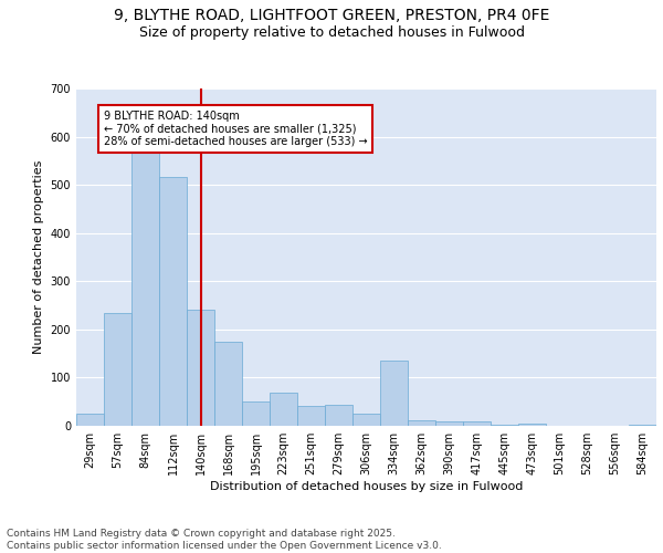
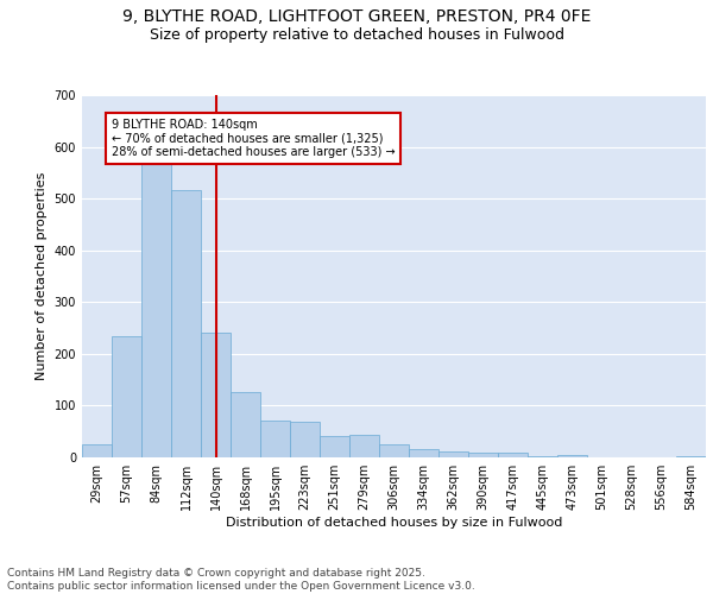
168sqm: 175 -> 126
195sqm: 50 -> 71
334sqm: 135 -> 15
